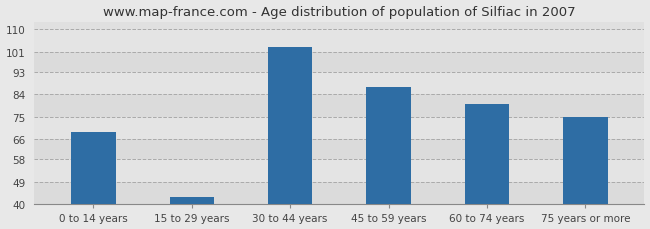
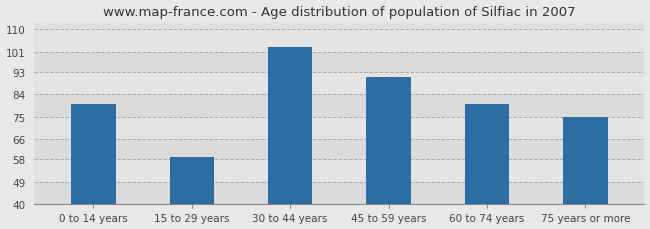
0 to 14 years: 69 -> 80
15 to 29 years: 43 -> 59
45 to 59 years: 87 -> 91
